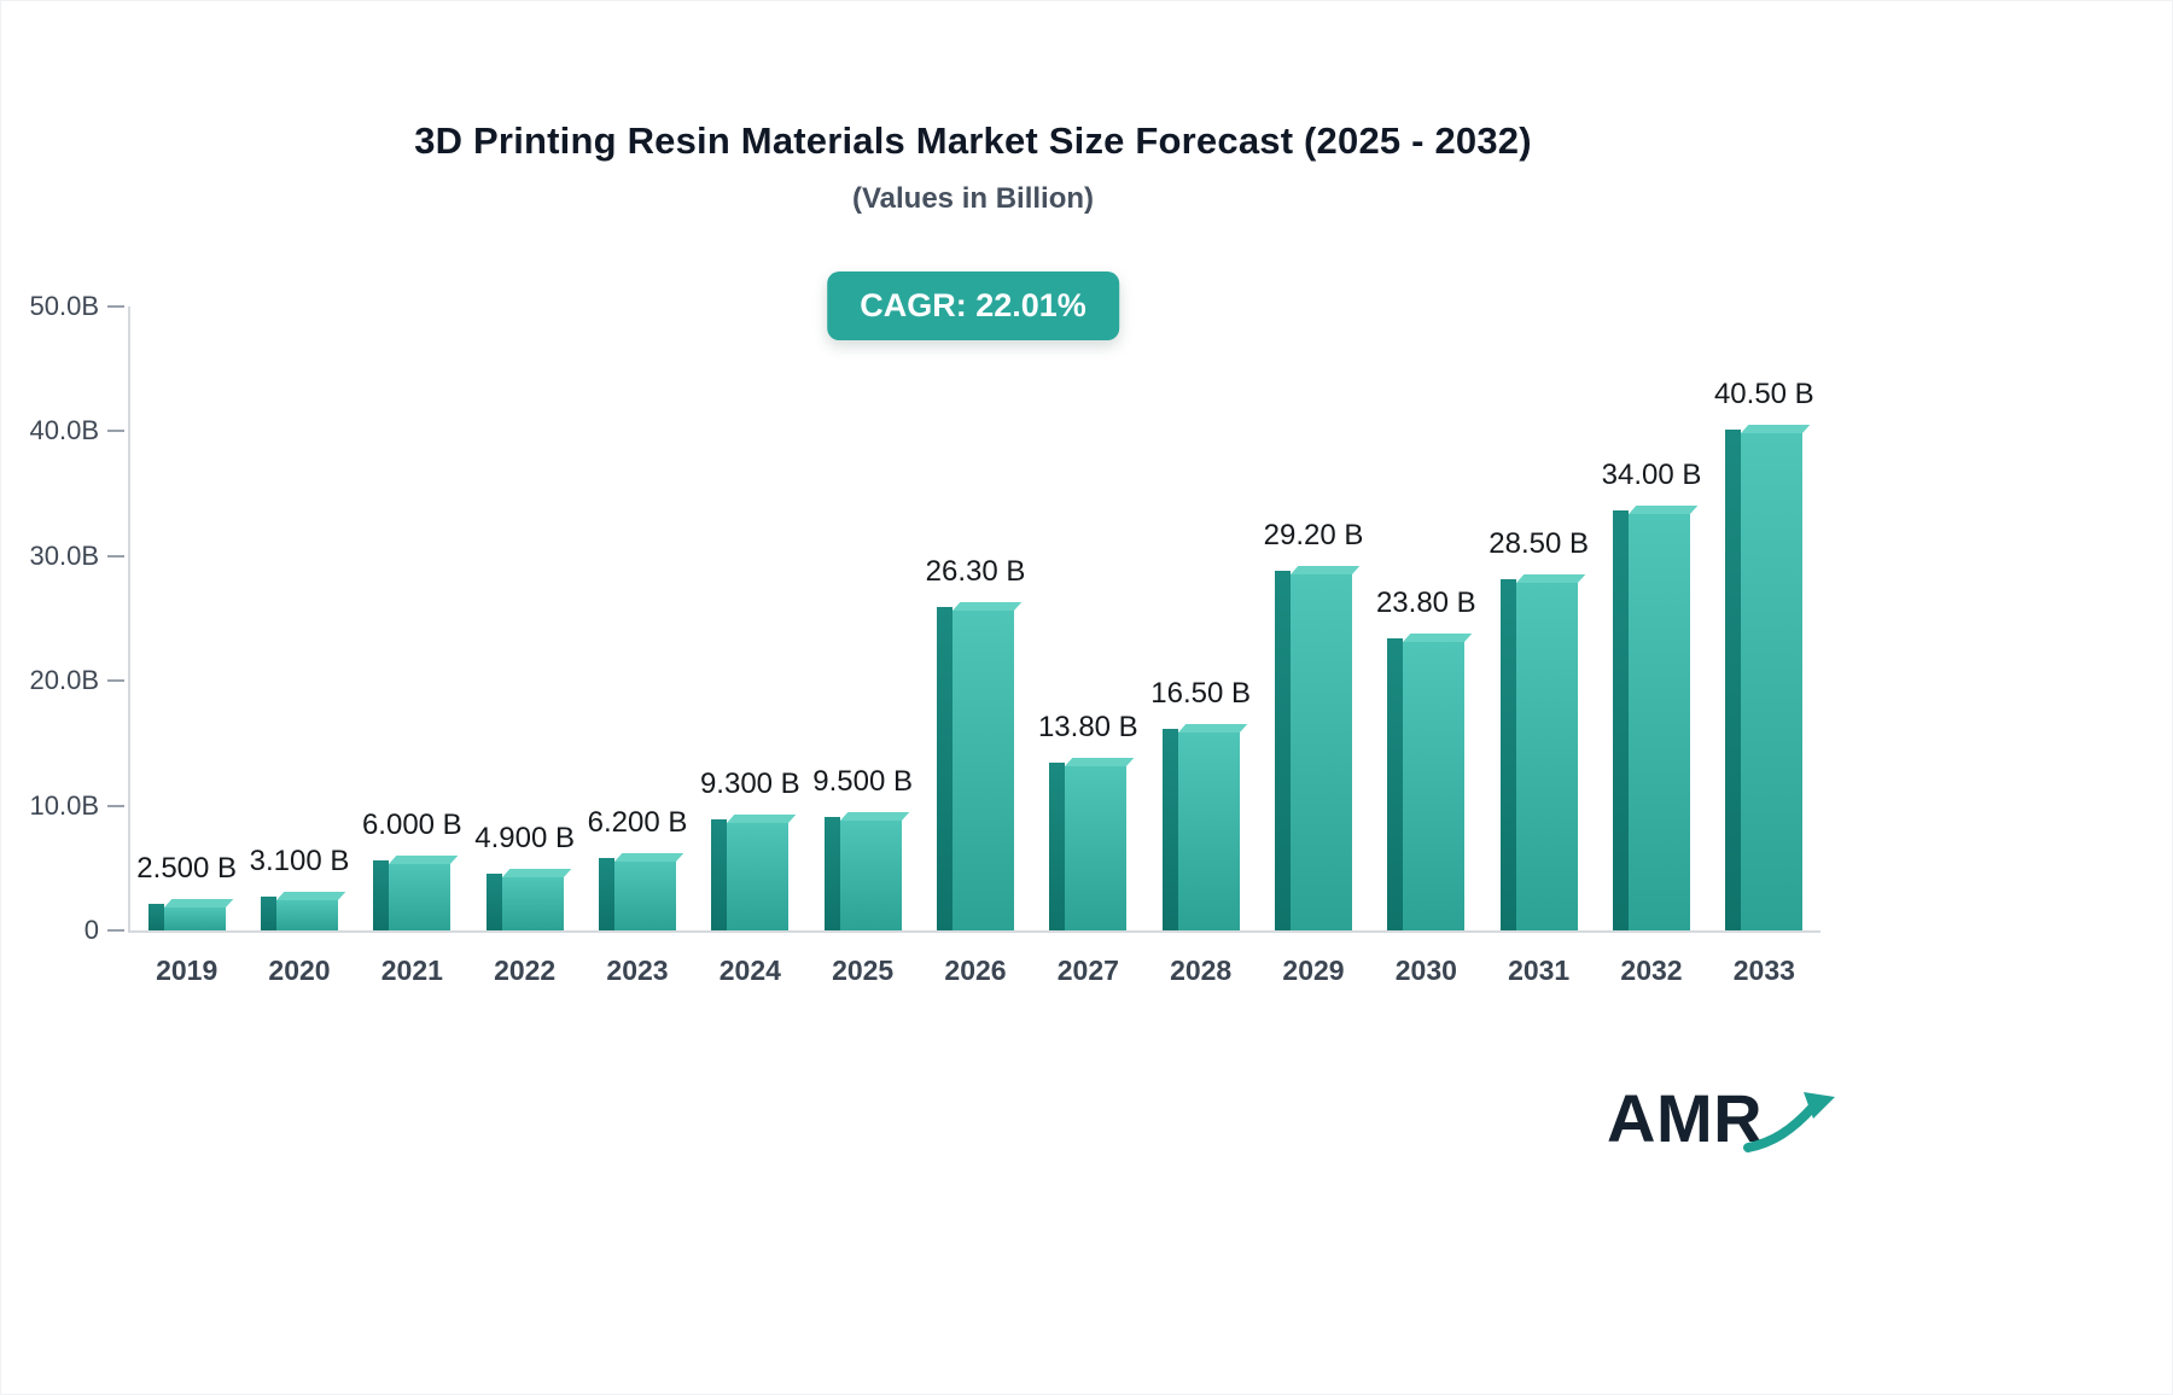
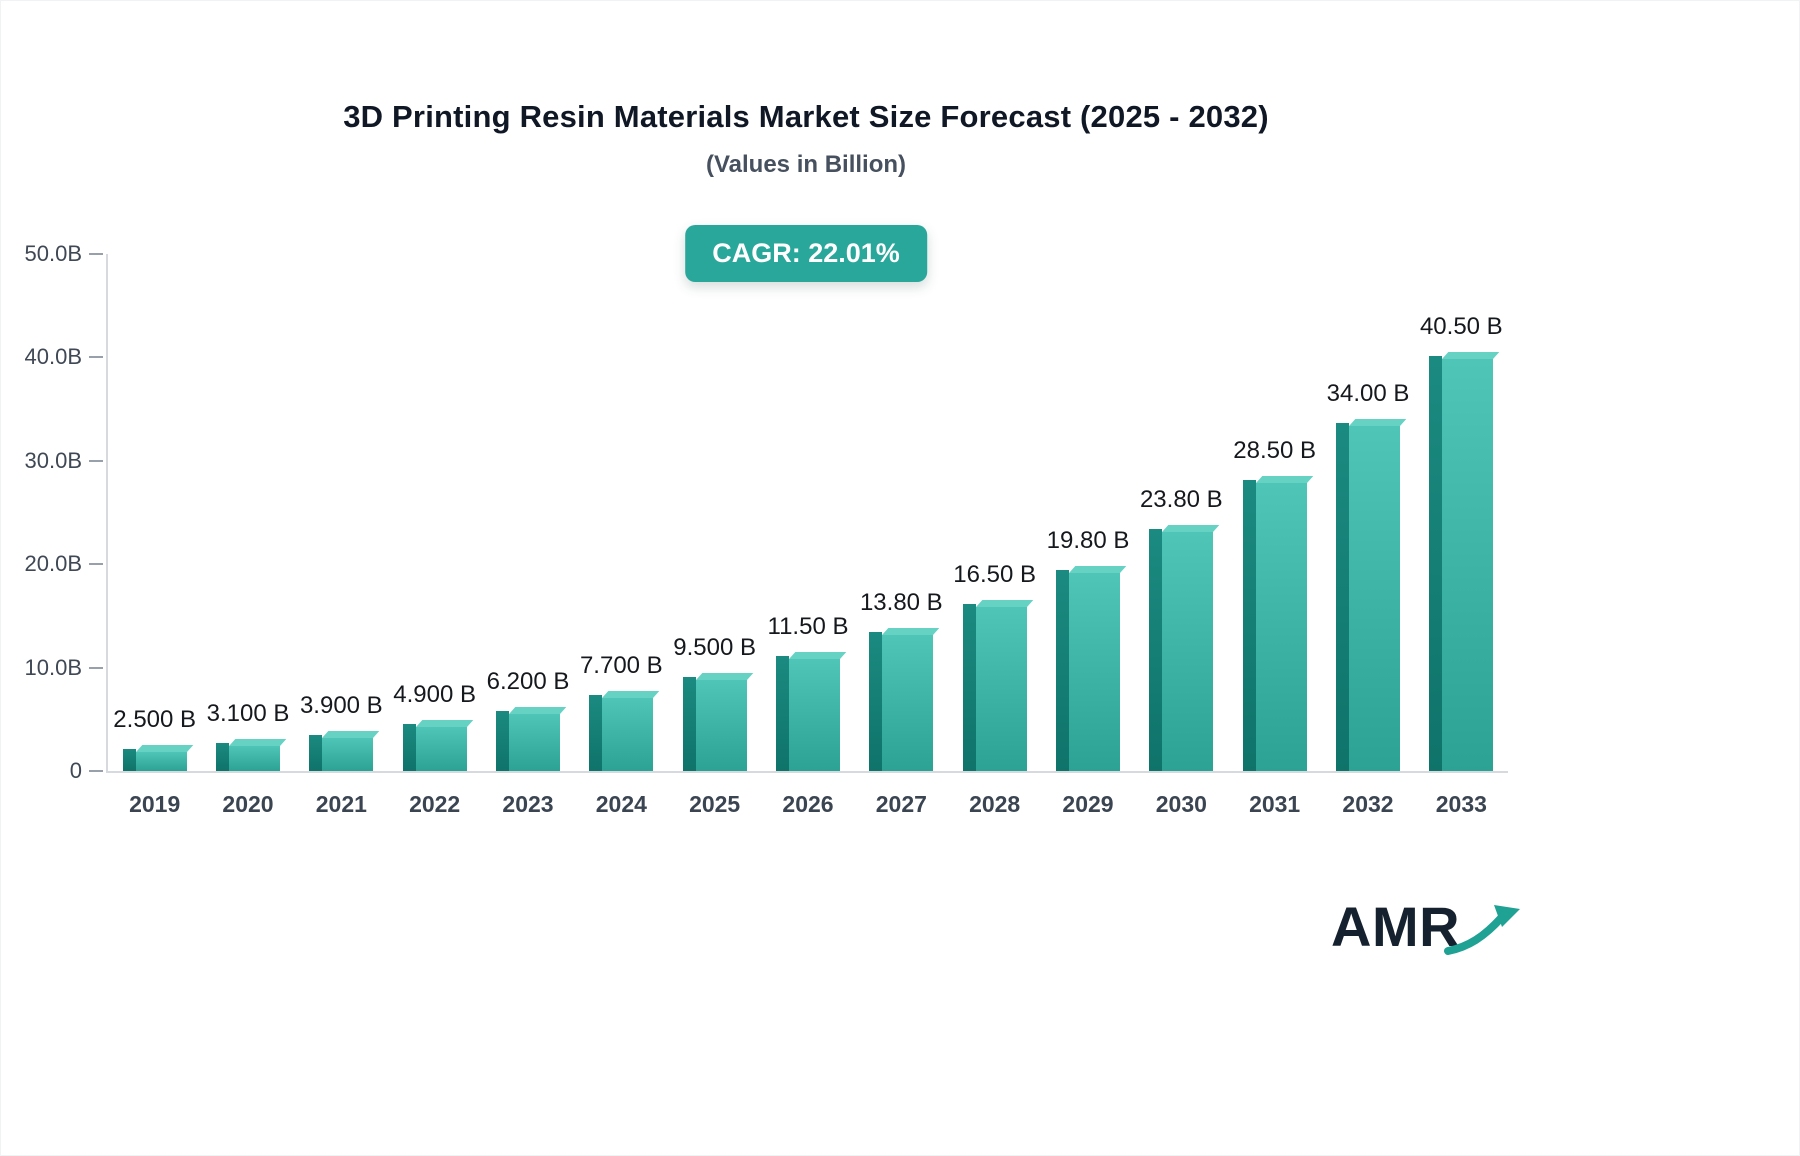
2021: 6.000 -> 3.900
2024: 9.300 -> 7.700
2026: 26.30 -> 11.50
2029: 29.20 -> 19.80
